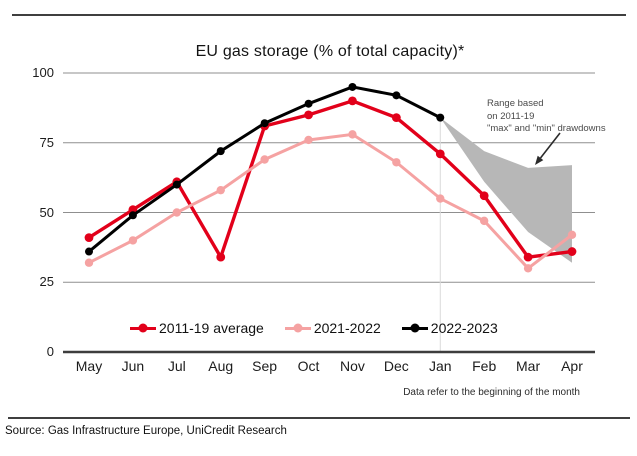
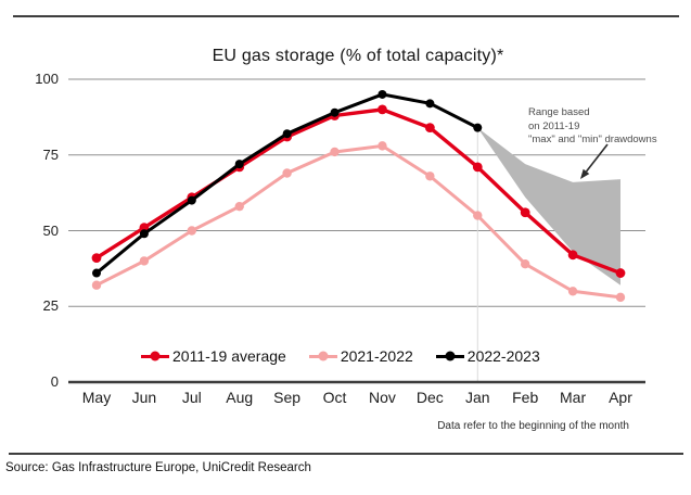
2011-19 average/Aug: 34 -> 71
2011-19 average/Oct: 85 -> 88
2021-2022/Feb: 47 -> 39
2011-19 average/Mar: 34 -> 42
2021-2022/Apr: 42 -> 28
